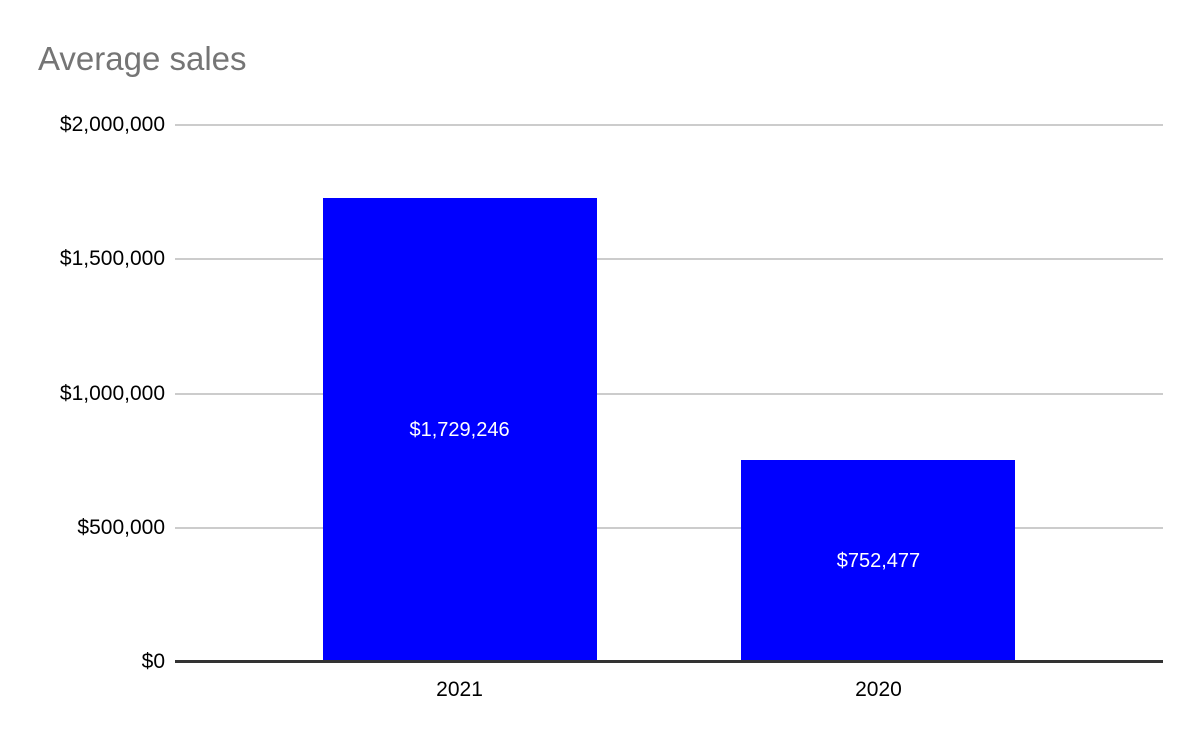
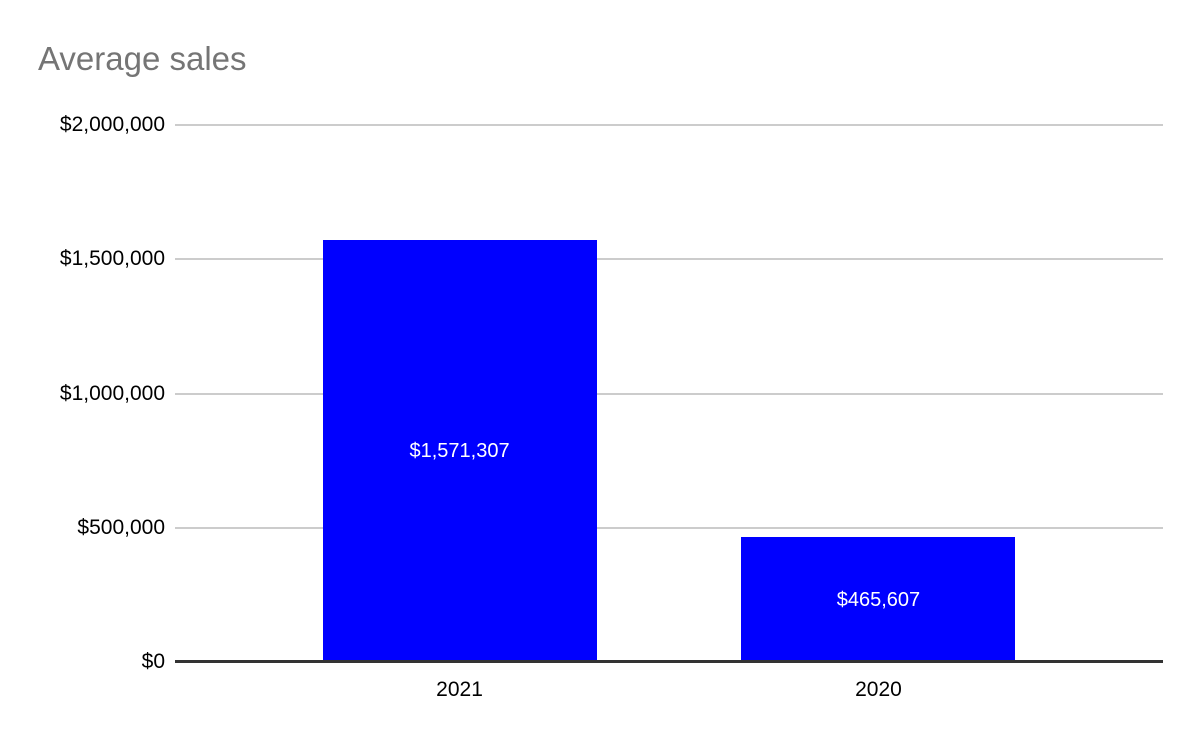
2021: $1,729,246 -> $1,571,307
2020: $752,477 -> $465,607
